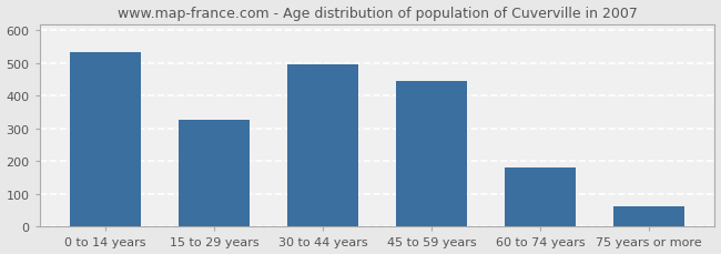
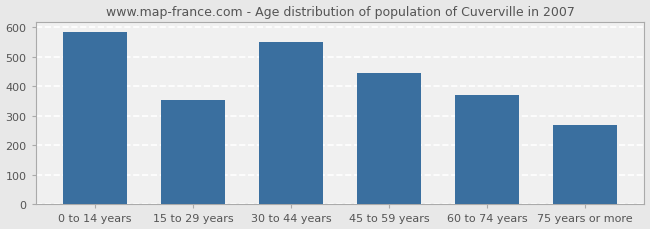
0 to 14 years: 533 -> 585
15 to 29 years: 328 -> 355
30 to 44 years: 497 -> 550
60 to 74 years: 182 -> 370
75 years or more: 63 -> 270
